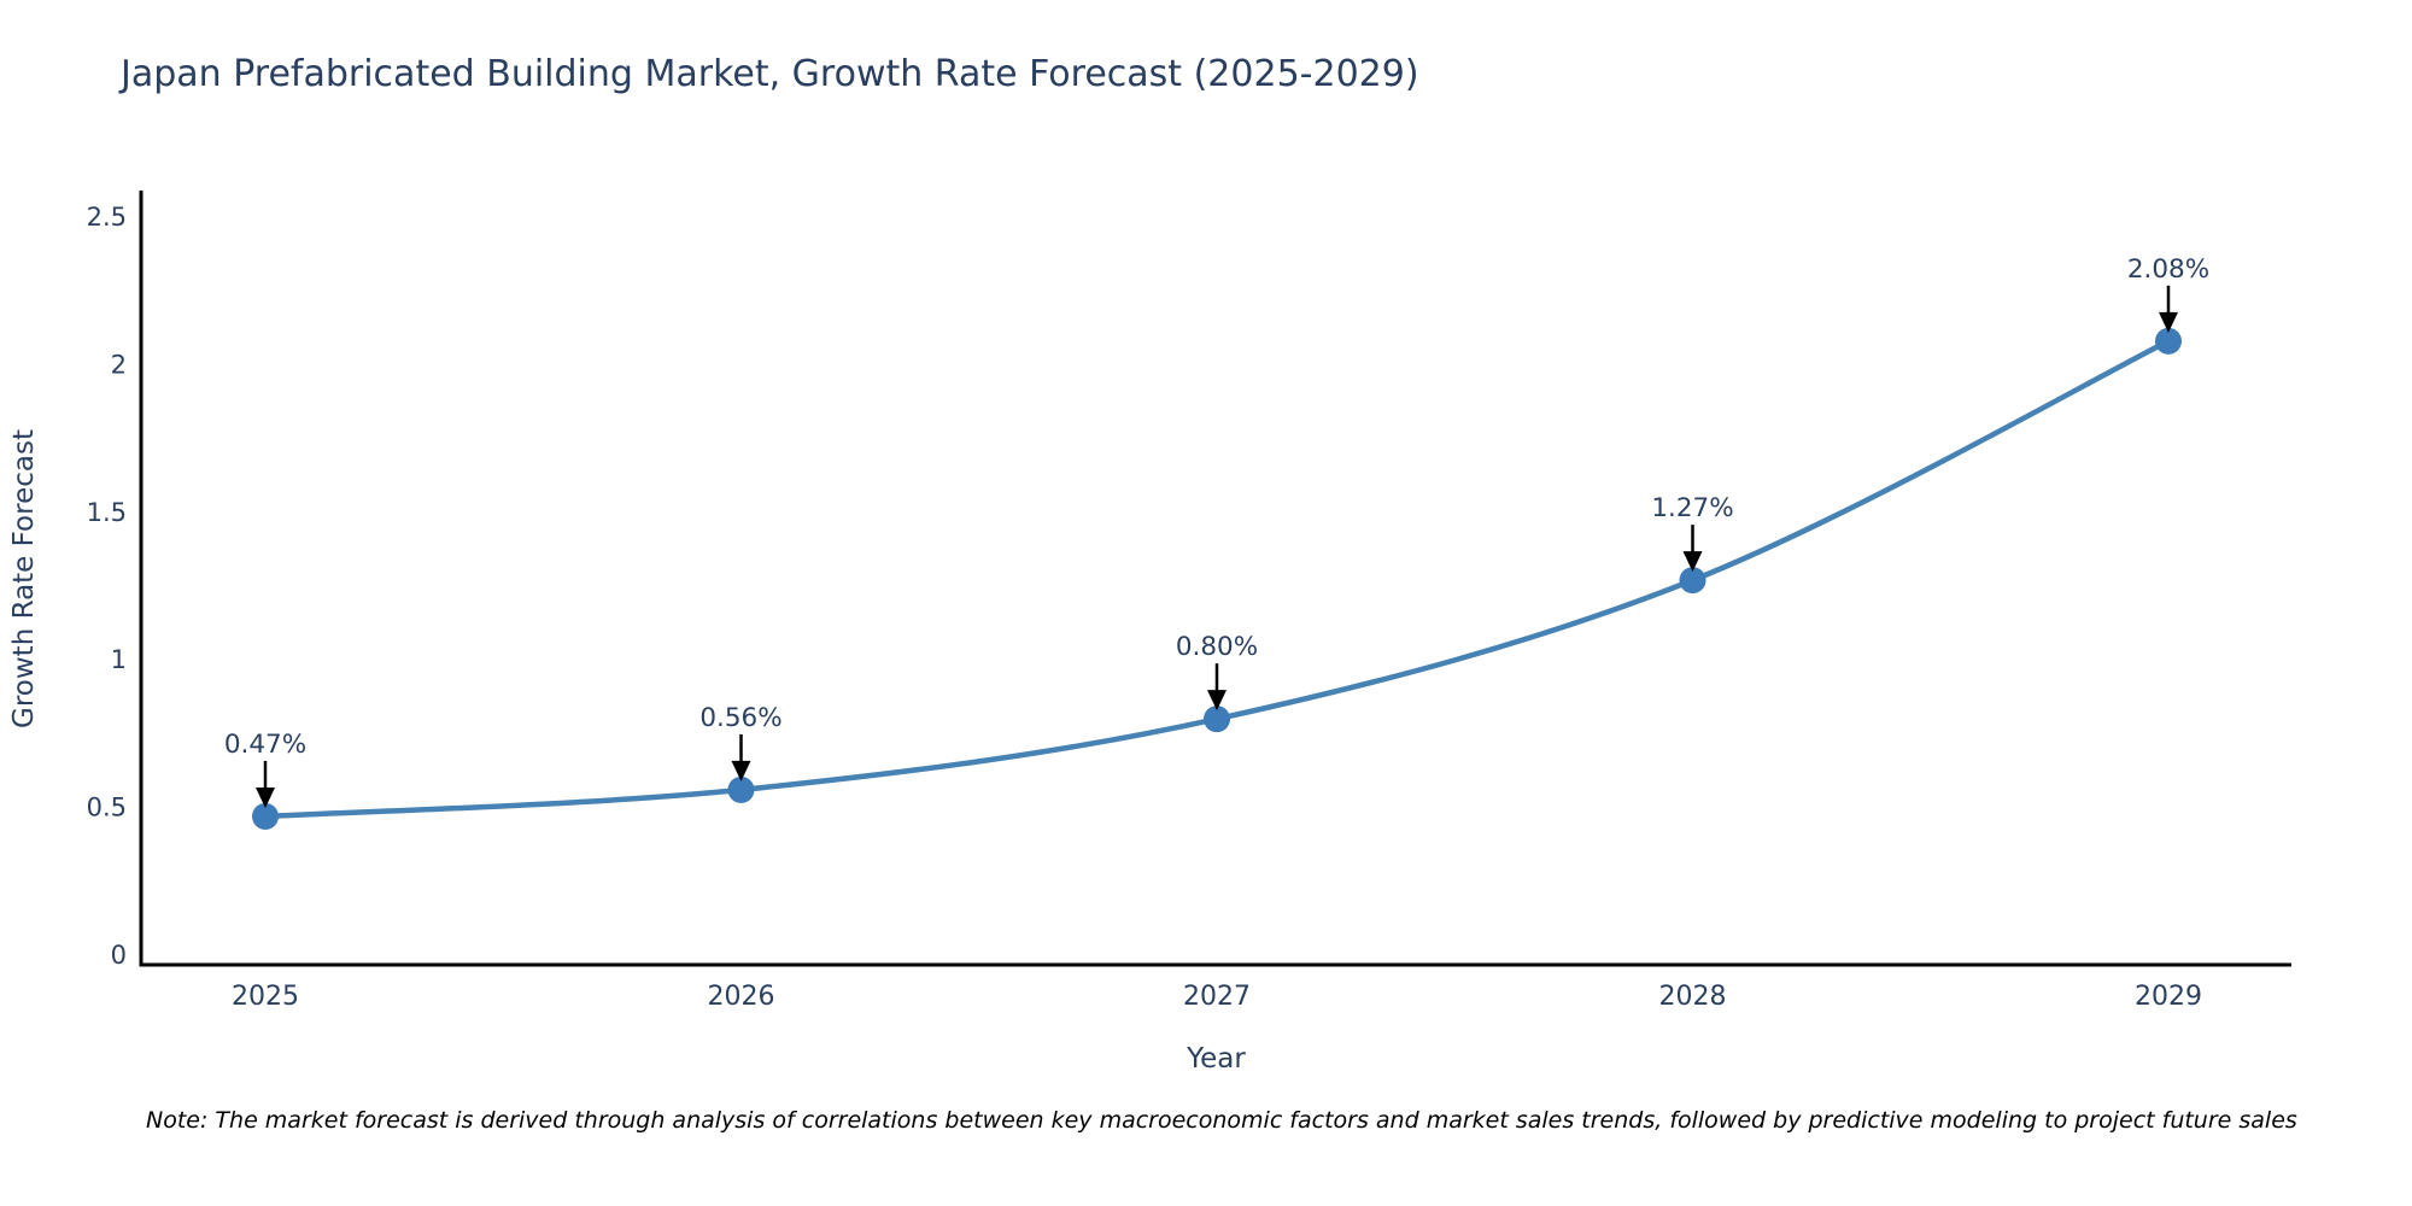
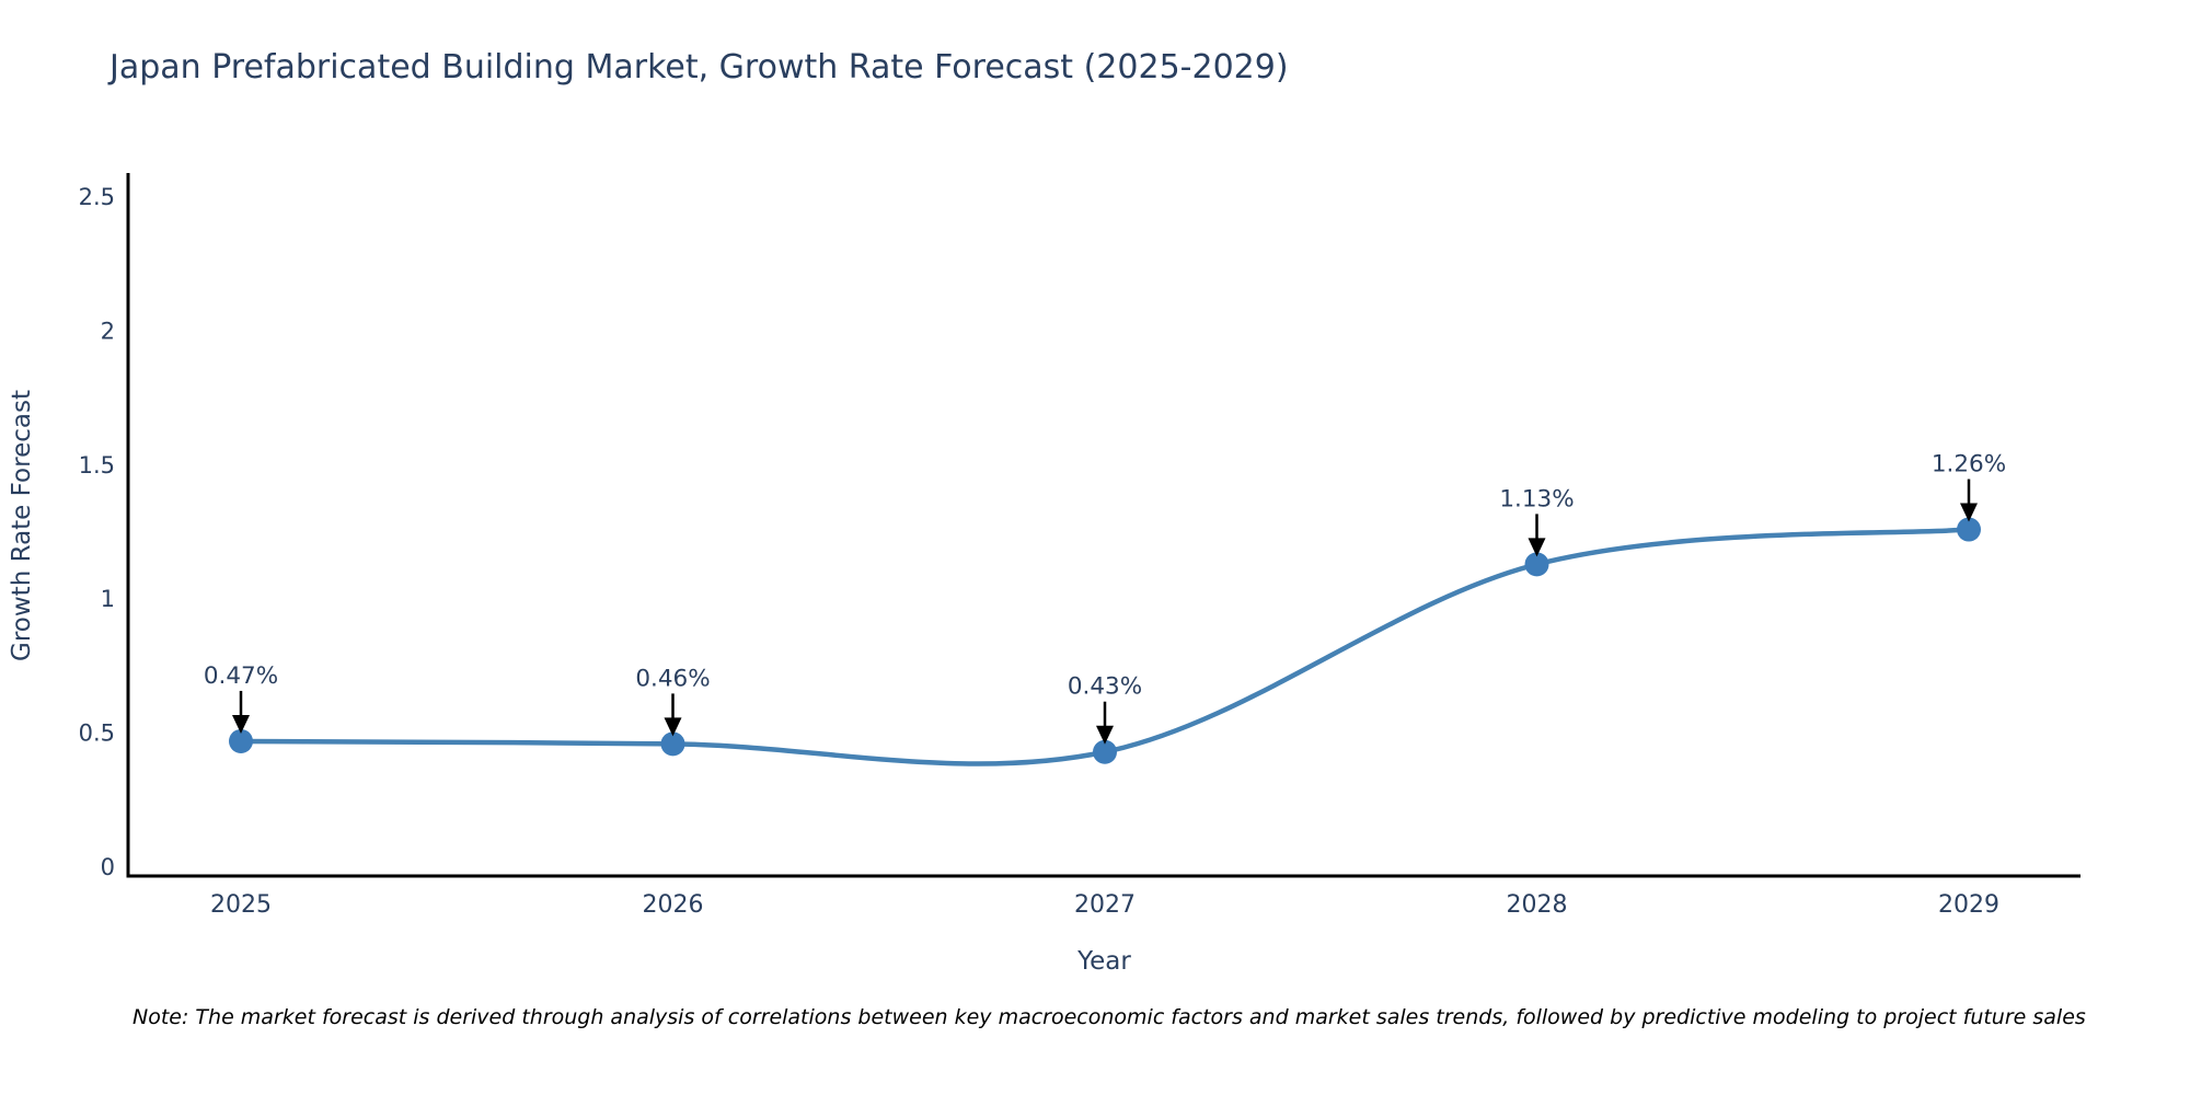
2026: 0.56% -> 0.46%
2027: 0.80% -> 0.43%
2028: 1.27% -> 1.13%
2029: 2.08% -> 1.26%
